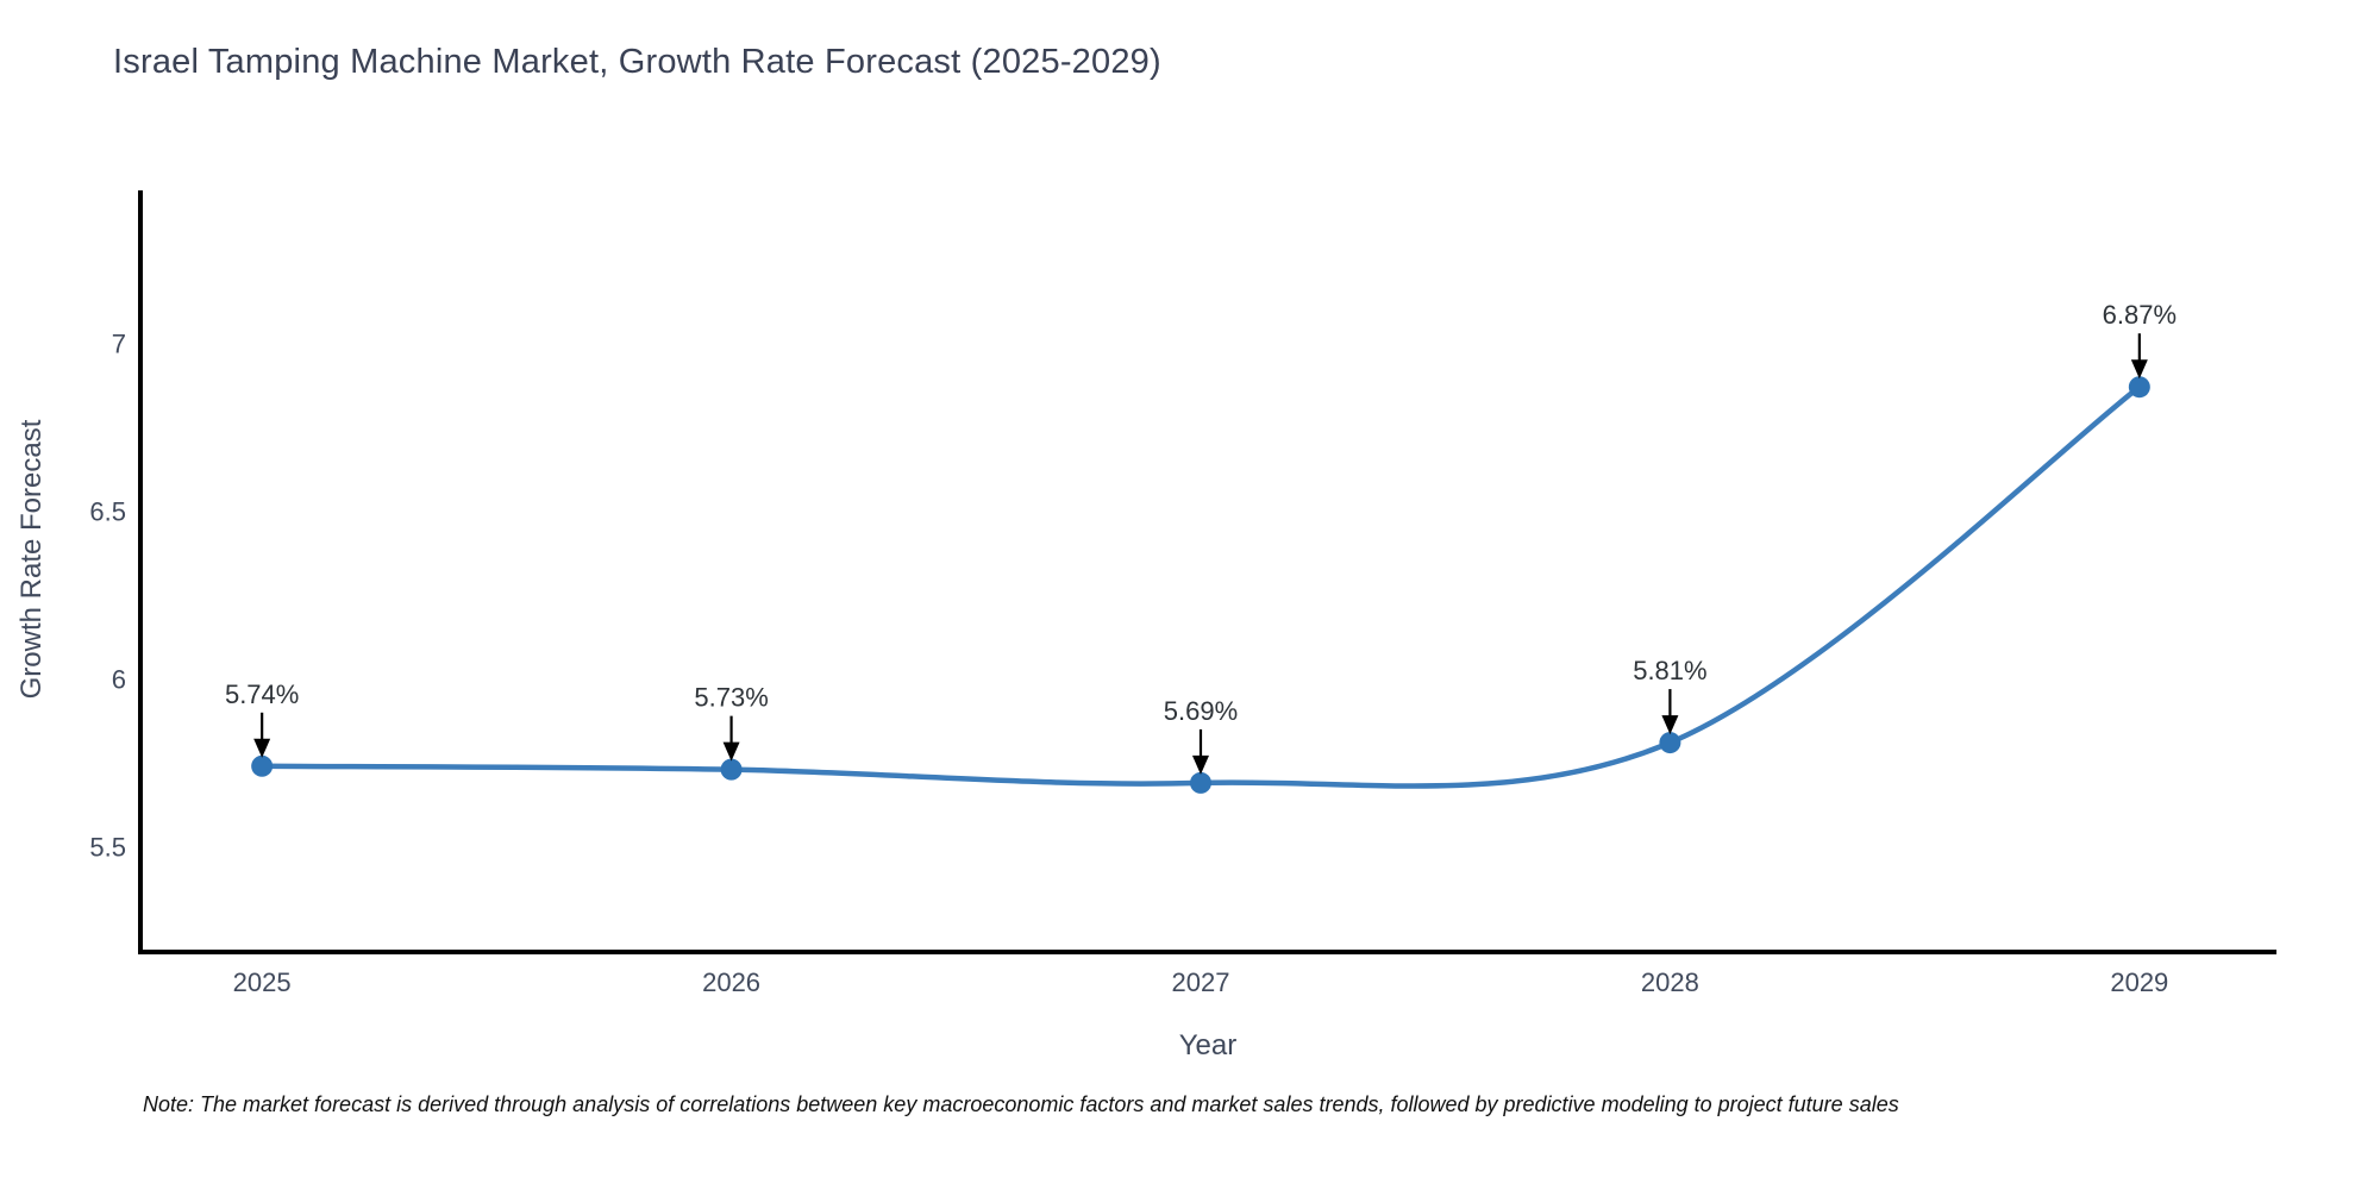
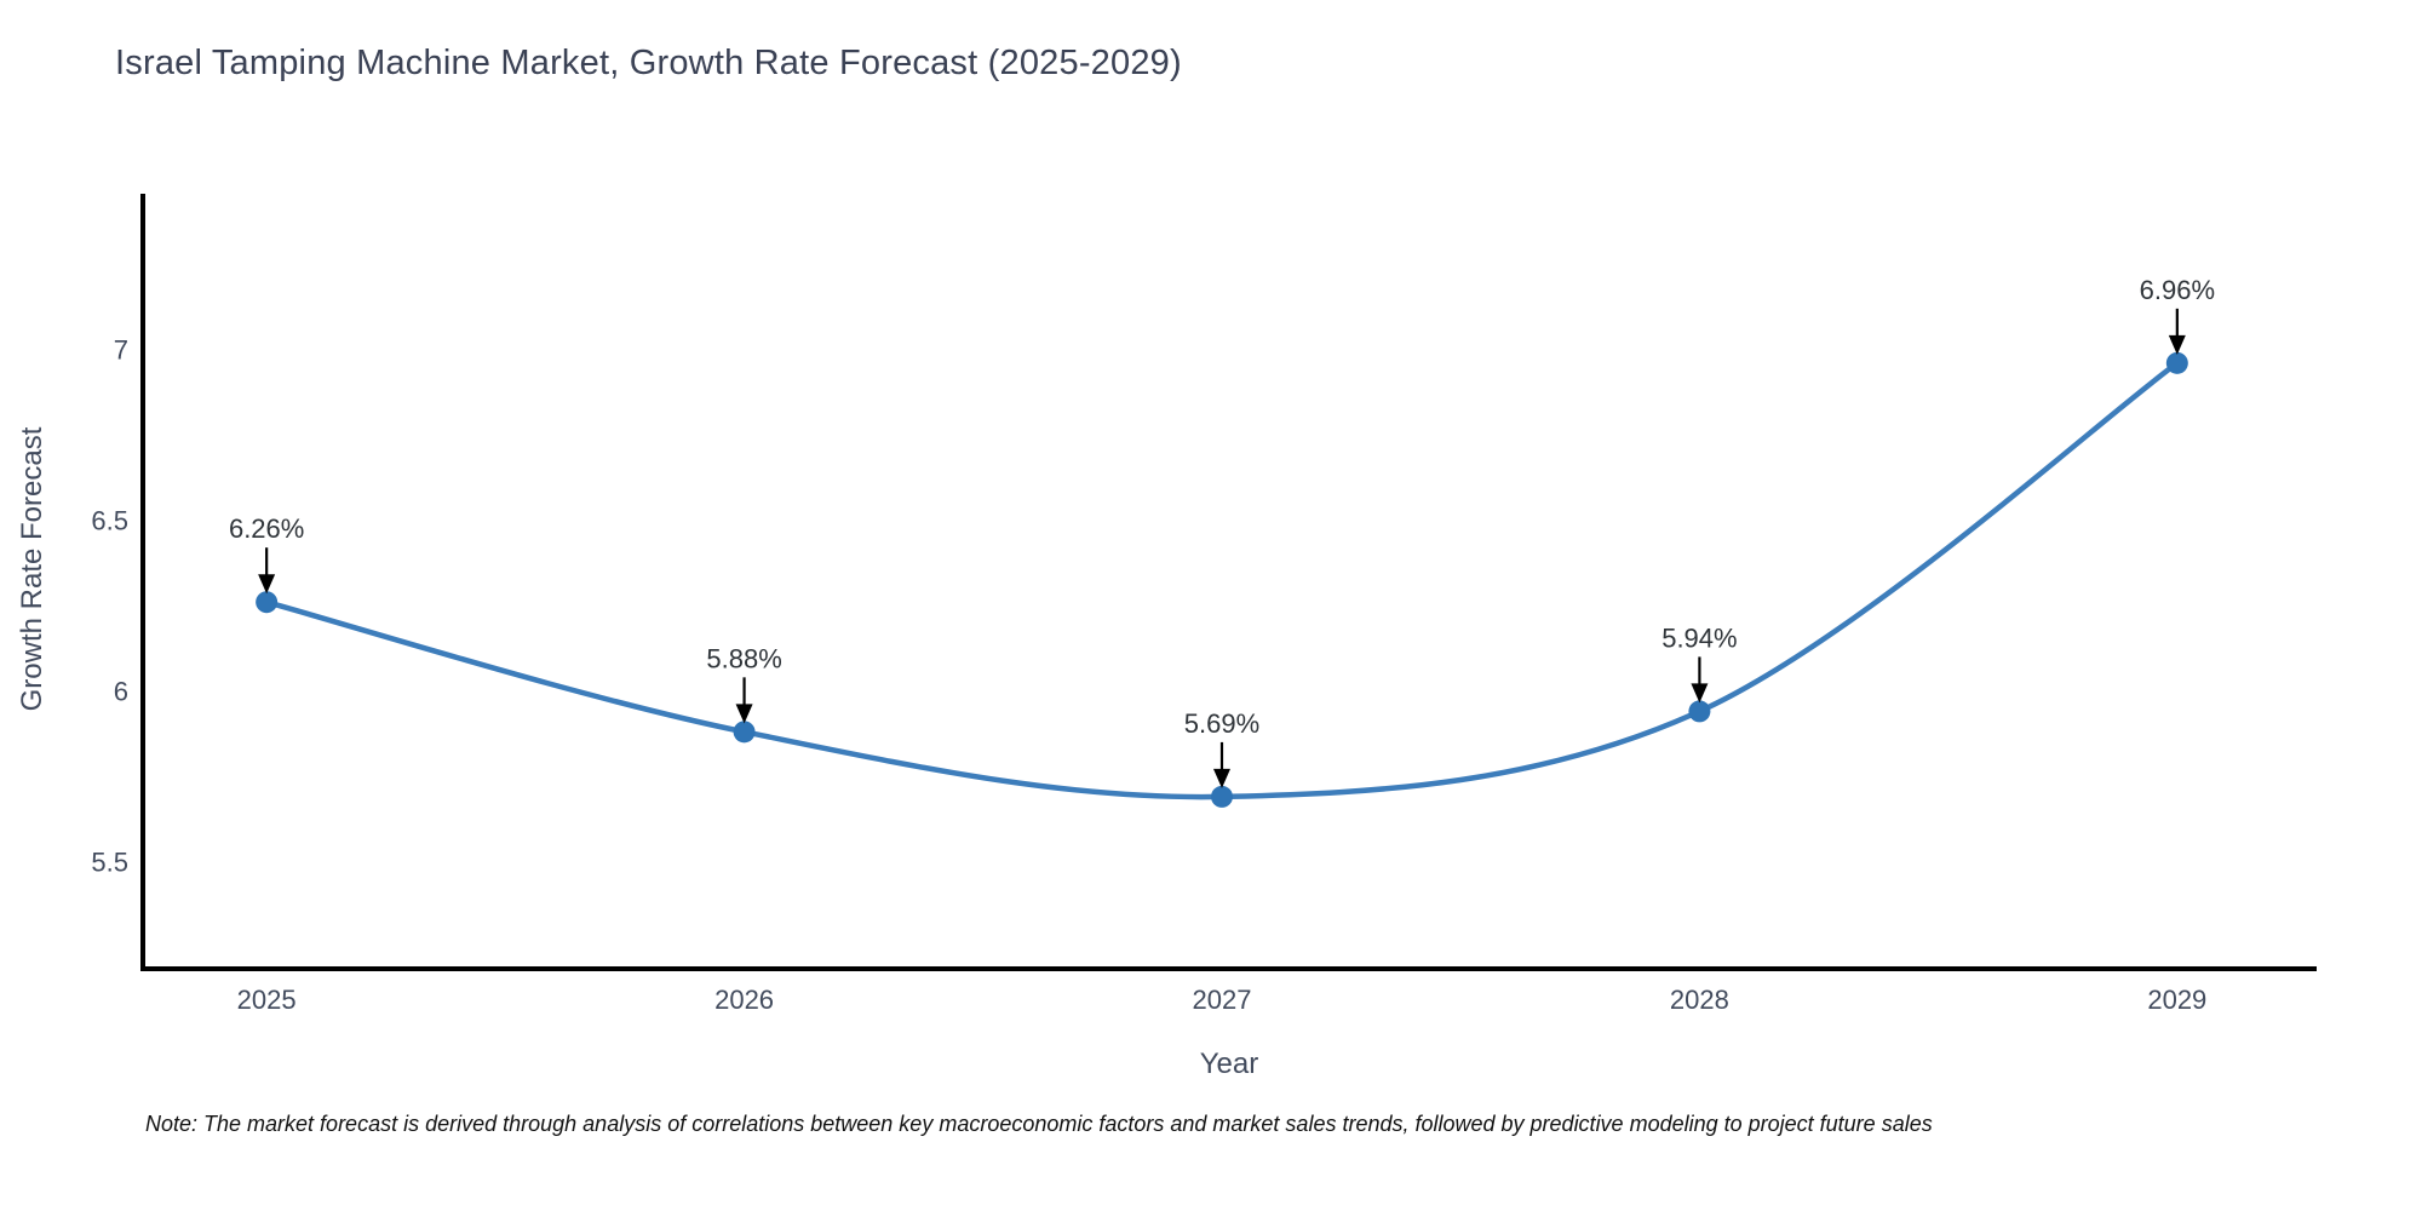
2025: 5.74% -> 6.26%
2026: 5.73% -> 5.88%
2028: 5.81% -> 5.94%
2029: 6.87% -> 6.96%
